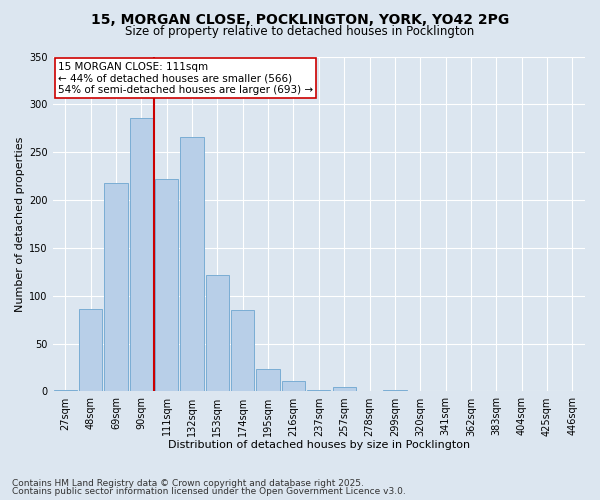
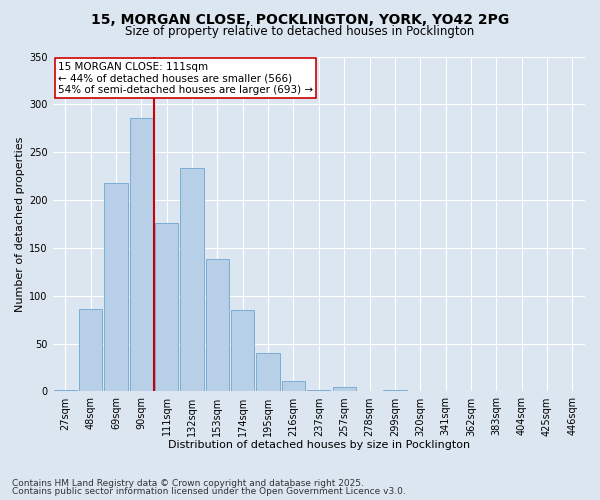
111sqm: 222 -> 176
132sqm: 266 -> 234
153sqm: 122 -> 138
195sqm: 24 -> 40
